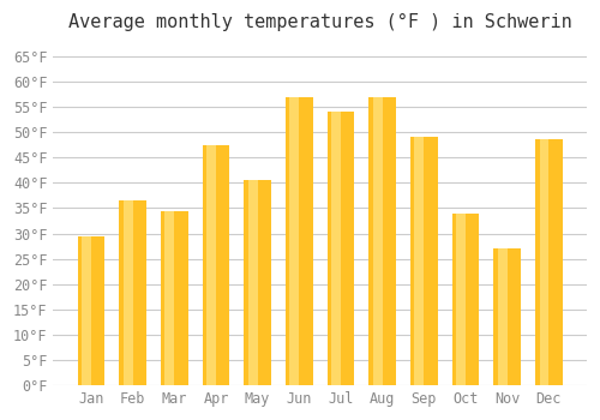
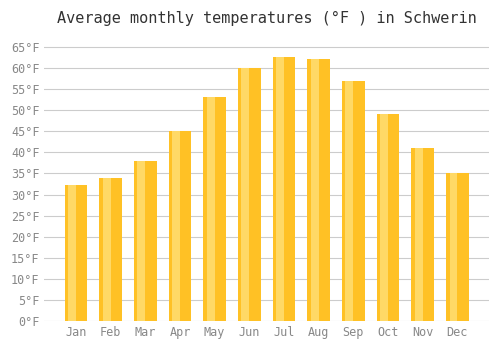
Jan: 29.5°F -> 32.2°F
Feb: 36.5°F -> 33.8°F
Mar: 34.5°F -> 38.0°F
Apr: 47.5°F -> 45.0°F
May: 40.5°F -> 53.2°F
Jun: 57.0°F -> 59.9°F
Jul: 54.0°F -> 62.6°F
Aug: 57.0°F -> 62.2°F
Sep: 49.0°F -> 57.0°F
Oct: 34.0°F -> 49.1°F
Nov: 27.0°F -> 41.0°F
Dec: 48.5°F -> 35.1°F
